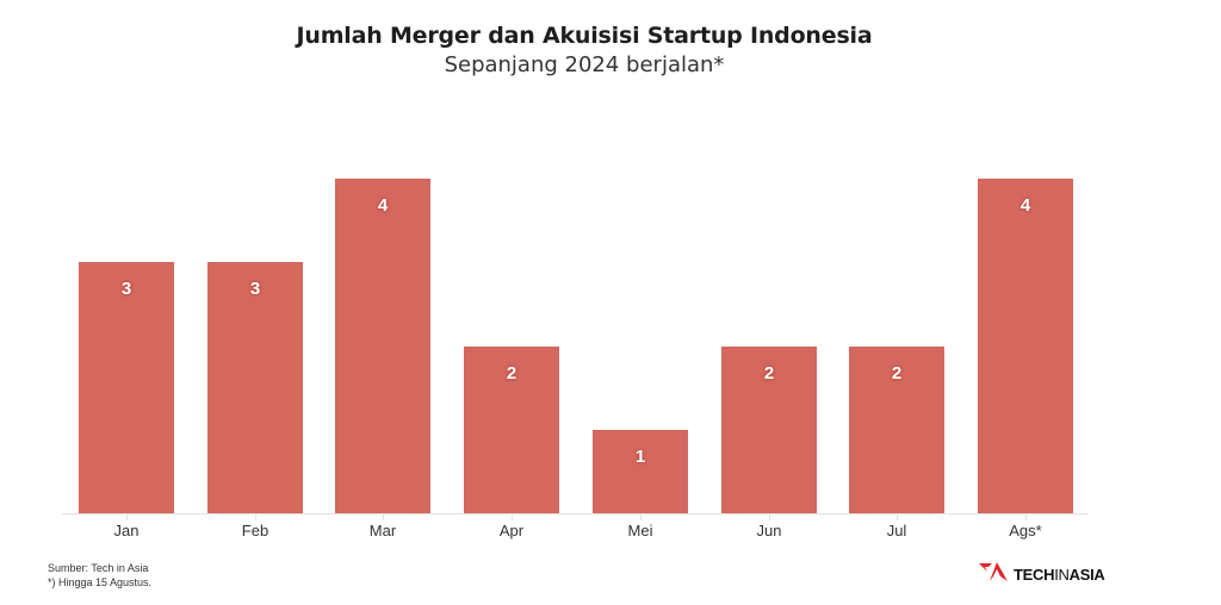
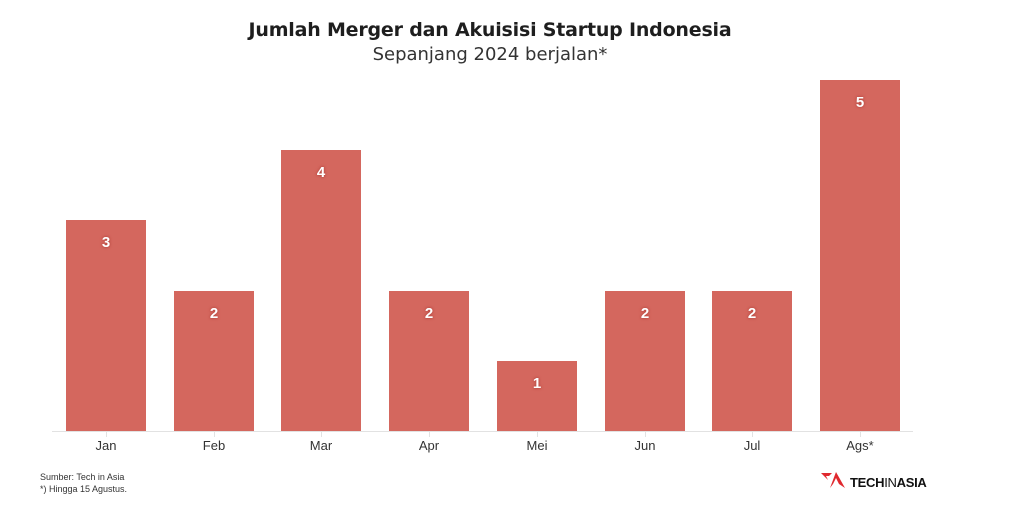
Feb: 3 -> 2
Ags*: 4 -> 5
